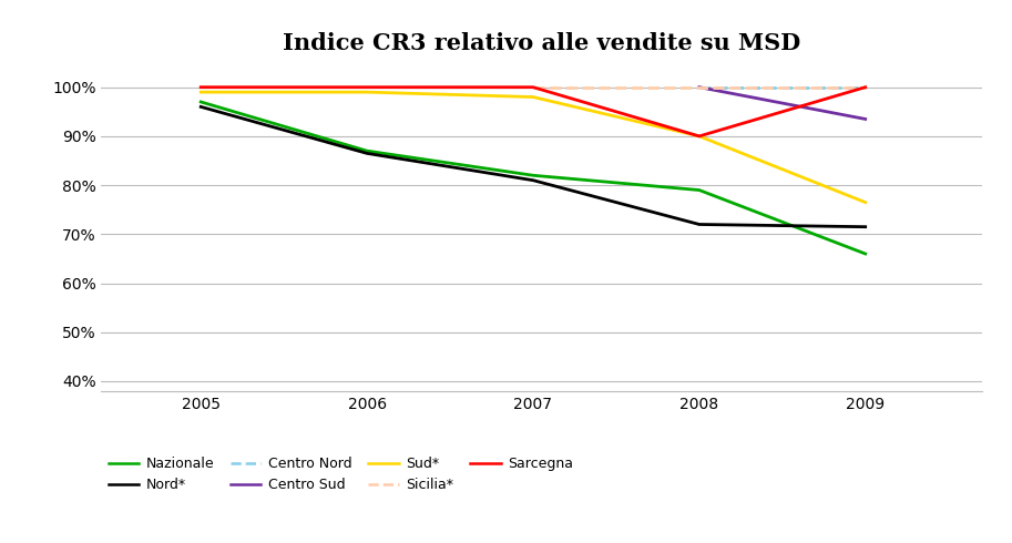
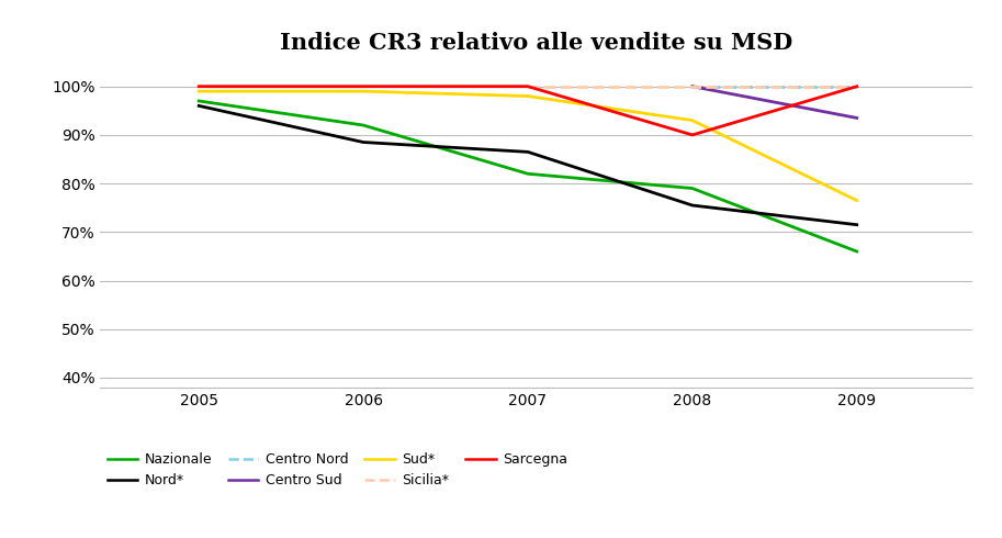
Nazionale/2006: 87% -> 92%
Nord*/2006: 86.5% -> 88.5%
Nord*/2007: 81.0% -> 86.5%
Nord*/2008: 72.0% -> 75.5%
Sud*/2008: 90.0% -> 93.0%
